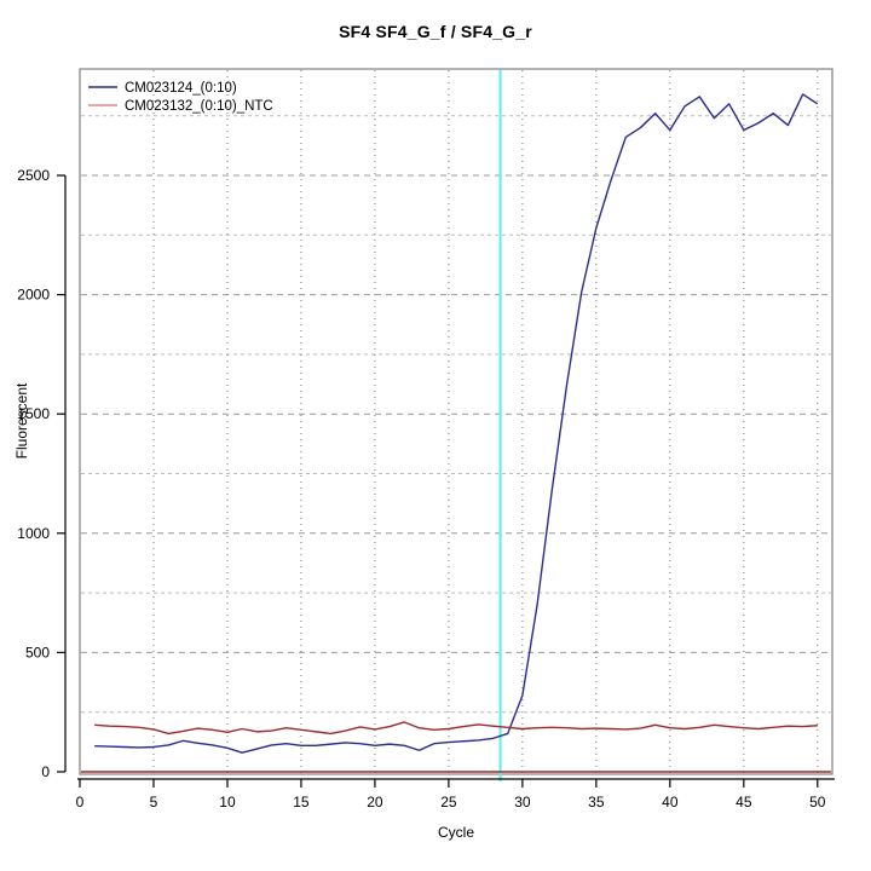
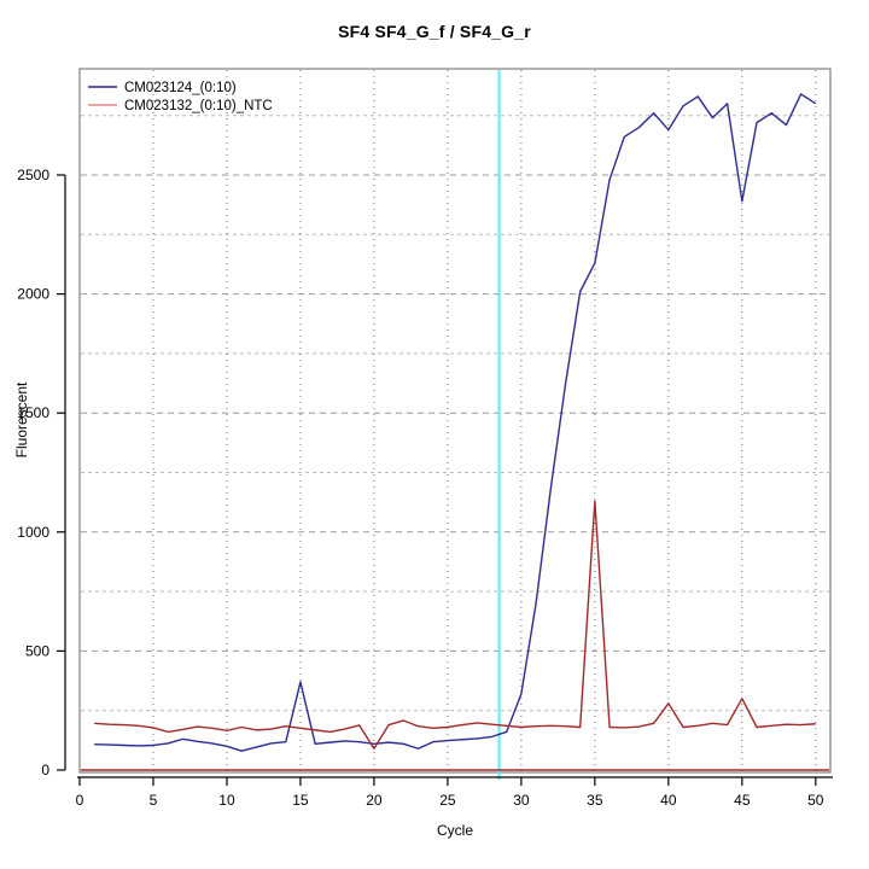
CM023124_(0:10)/15: 110 -> 370
CM023132_(0:10)_NTC/20: 180 -> 90
CM023124_(0:10)/35: 2280 -> 2130
CM023132_(0:10)_NTC/35: 180 -> 1130
CM023132_(0:10)_NTC/40: 180 -> 280
CM023124_(0:10)/45: 2690 -> 2390
CM023132_(0:10)_NTC/45: 180 -> 300
